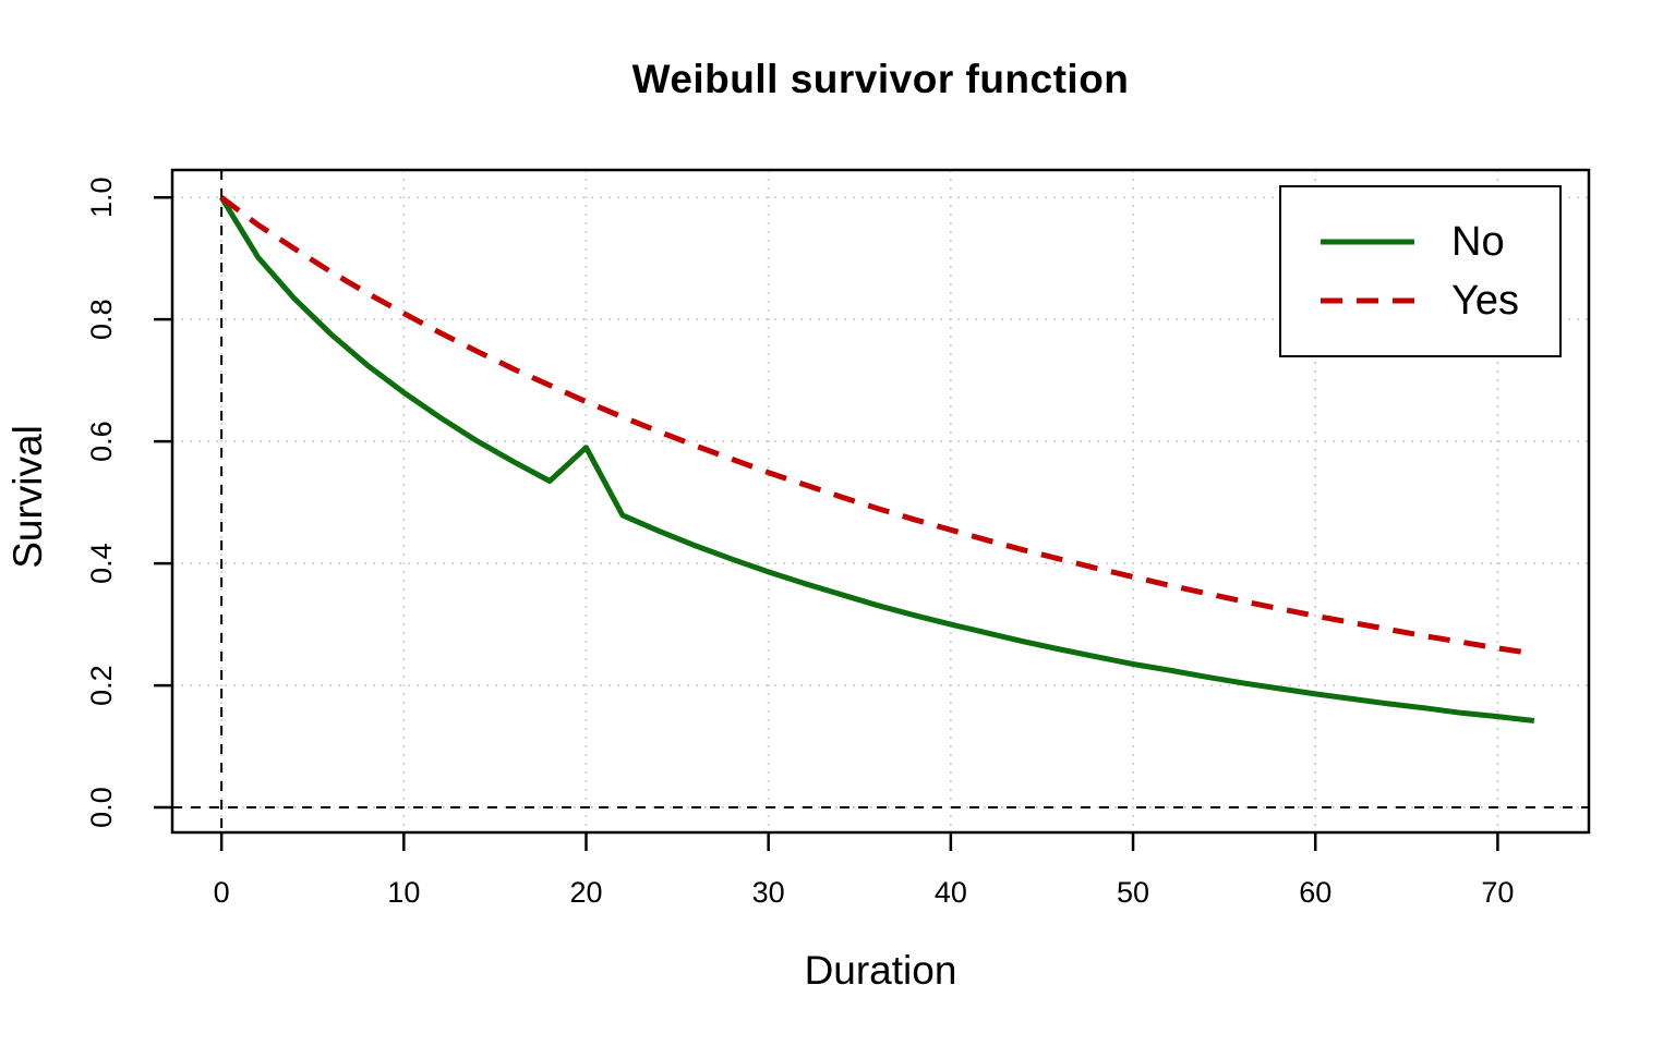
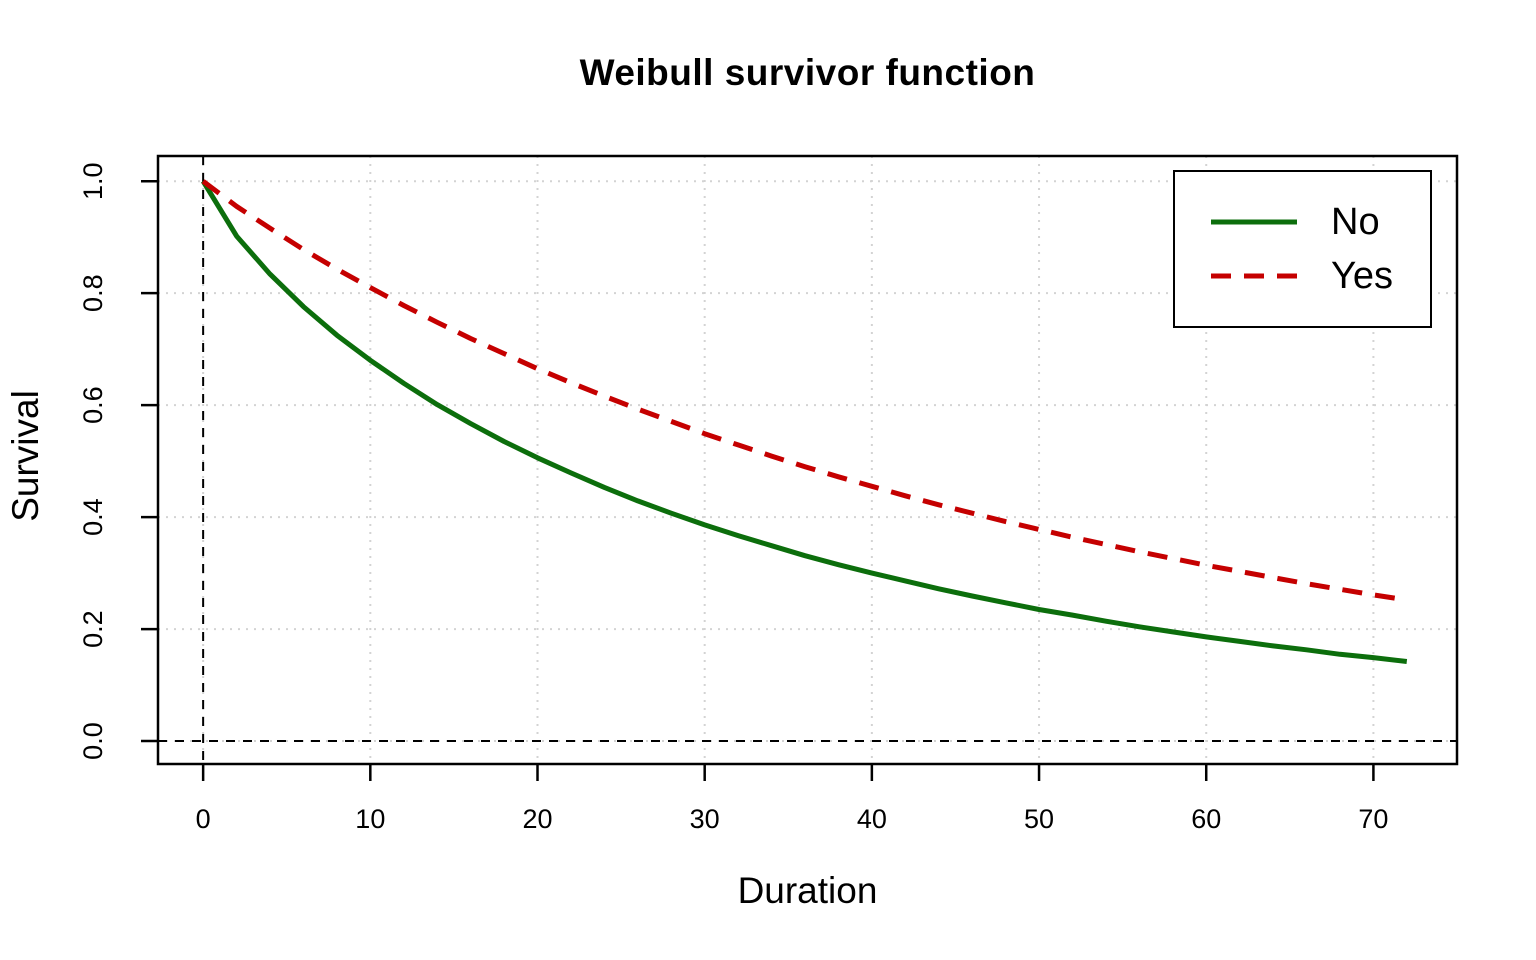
No/20: 0.59 -> 0.51
